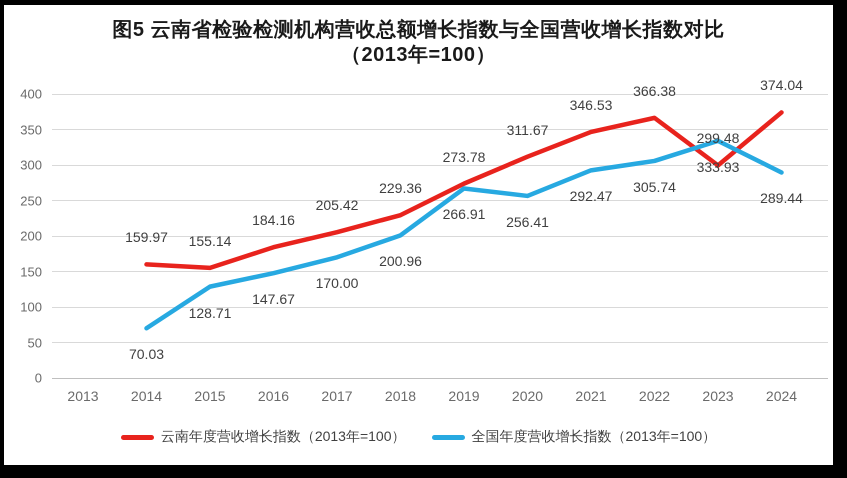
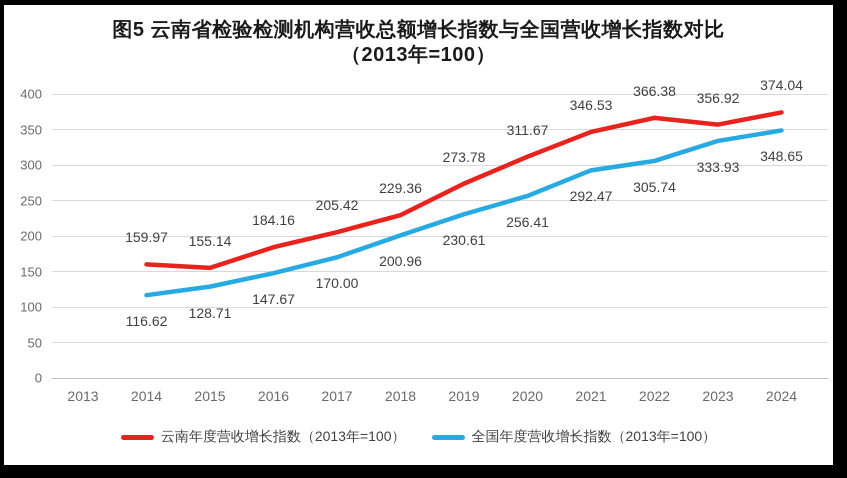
全国年度营收增长指数（2013年=100）/2014: 70.03 -> 116.62
全国年度营收增长指数（2013年=100）/2019: 266.91 -> 230.61
云南年度营收增长指数（2013年=100）/2023: 299.48 -> 356.92
全国年度营收增长指数（2013年=100）/2024: 289.44 -> 348.65
